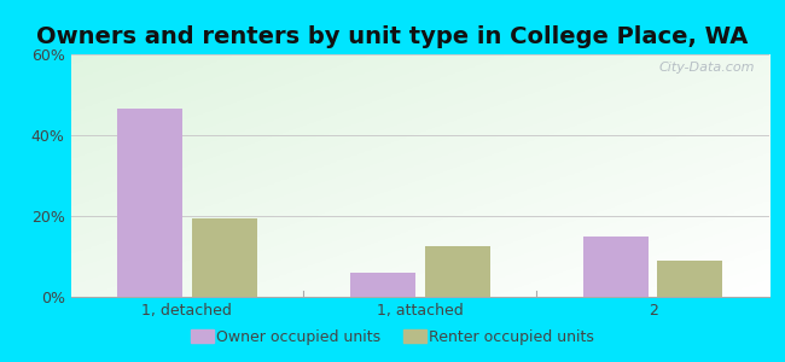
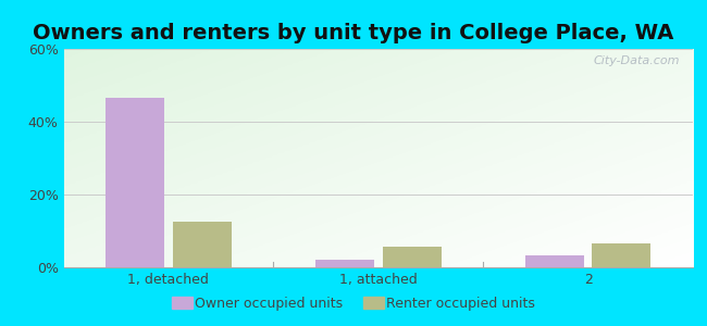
Renter occupied units/1, detached: 19.5% -> 12.5%
Owner occupied units/1, attached: 6.0% -> 2.2%
Renter occupied units/1, attached: 12.5% -> 5.8%
Owner occupied units/2: 15.0% -> 3.2%
Renter occupied units/2: 9.0% -> 6.5%
